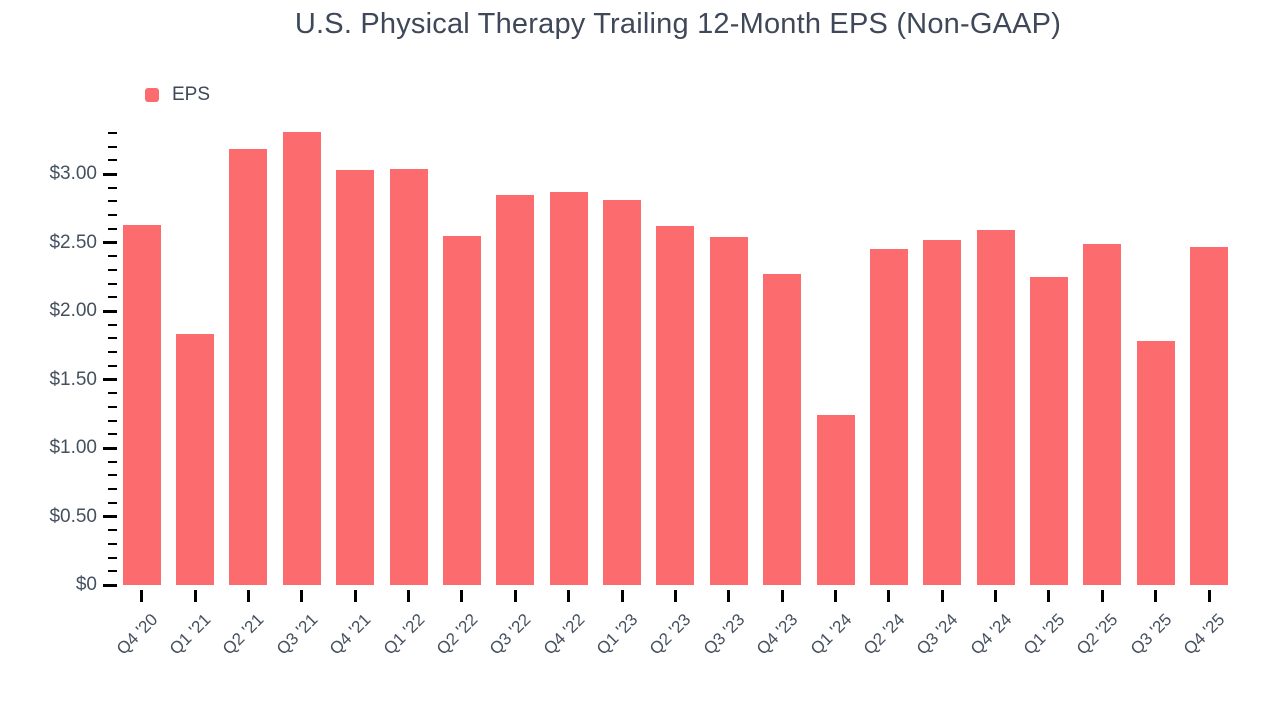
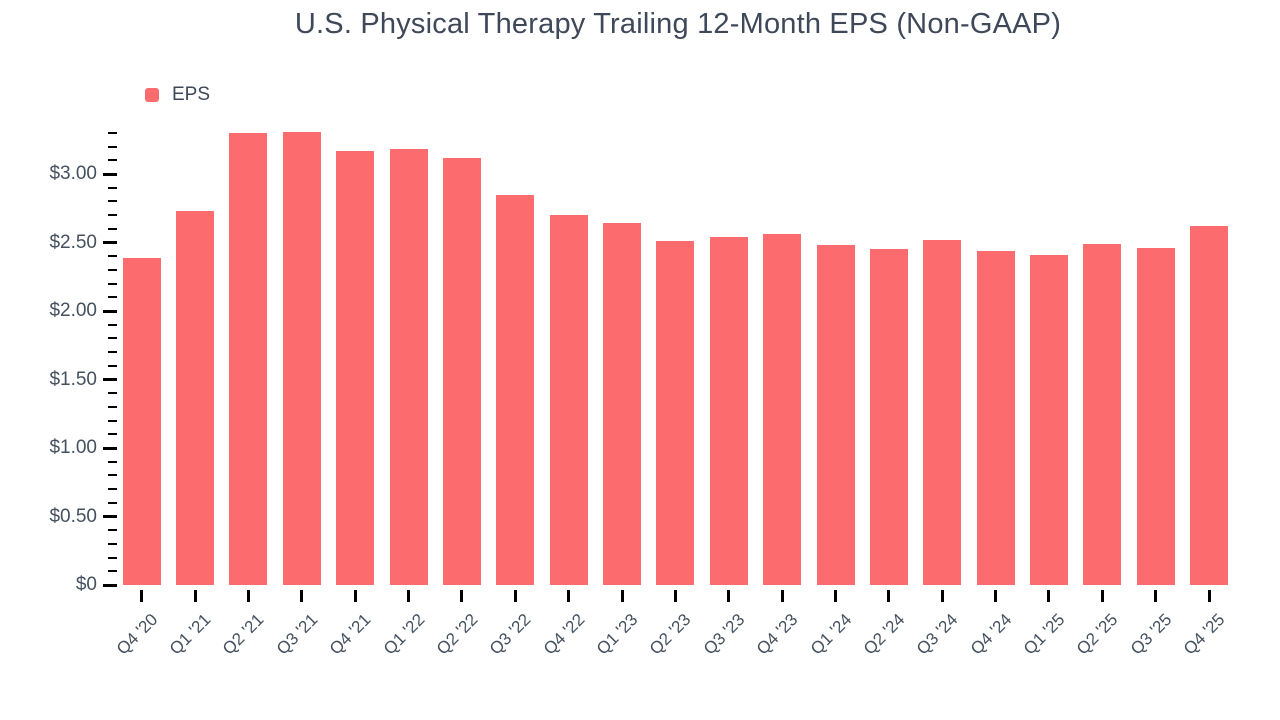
Q4 '20: $2.63 -> $2.39
Q1 '21: $1.83 -> $2.73
Q2 '21: $3.18 -> $3.30
Q4 '21: $3.03 -> $3.17
Q1 '22: $3.04 -> $3.18
Q2 '22: $2.55 -> $3.12
Q4 '22: $2.87 -> $2.70
Q1 '23: $2.81 -> $2.64
Q2 '23: $2.62 -> $2.51
Q4 '23: $2.27 -> $2.56
Q1 '24: $1.24 -> $2.48
Q4 '24: $2.59 -> $2.44
Q1 '25: $2.25 -> $2.41
Q3 '25: $1.78 -> $2.46
Q4 '25: $2.47 -> $2.62
